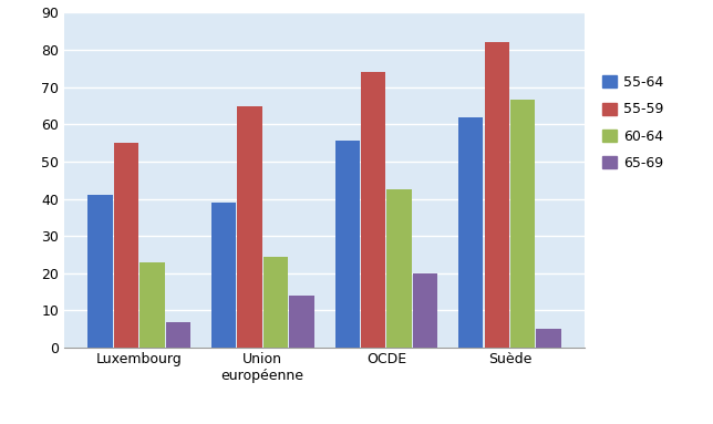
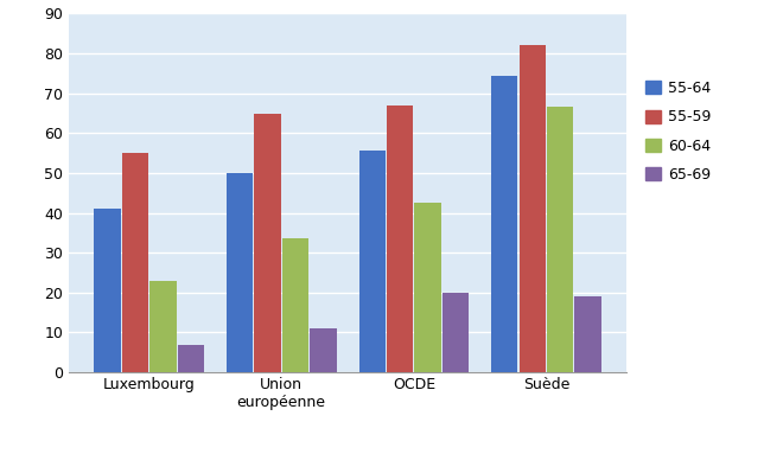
55-64/Union européenne: 39.0 -> 50.0
60-64/Union européenne: 24.5 -> 33.5
65-69/Union européenne: 14 -> 11
55-59/OCDE: 74 -> 67
55-64/Suède: 62.0 -> 74.5
65-69/Suède: 5 -> 19
